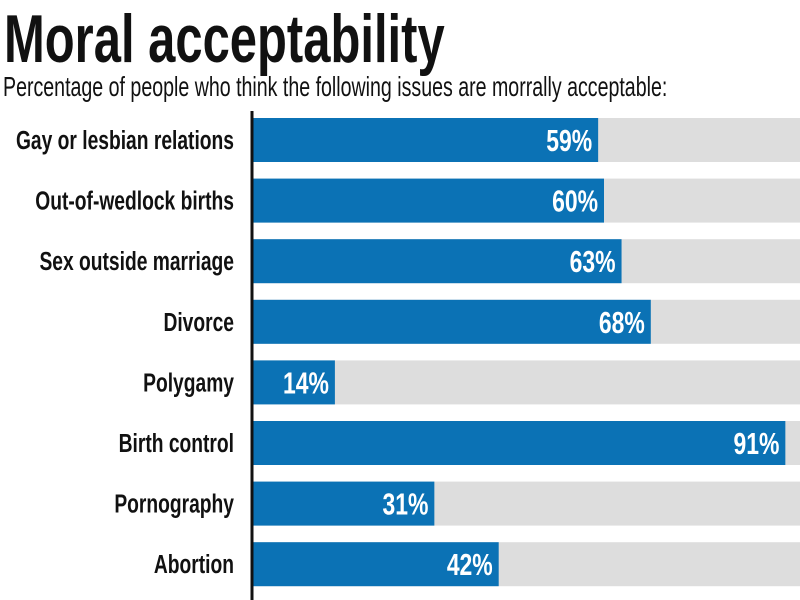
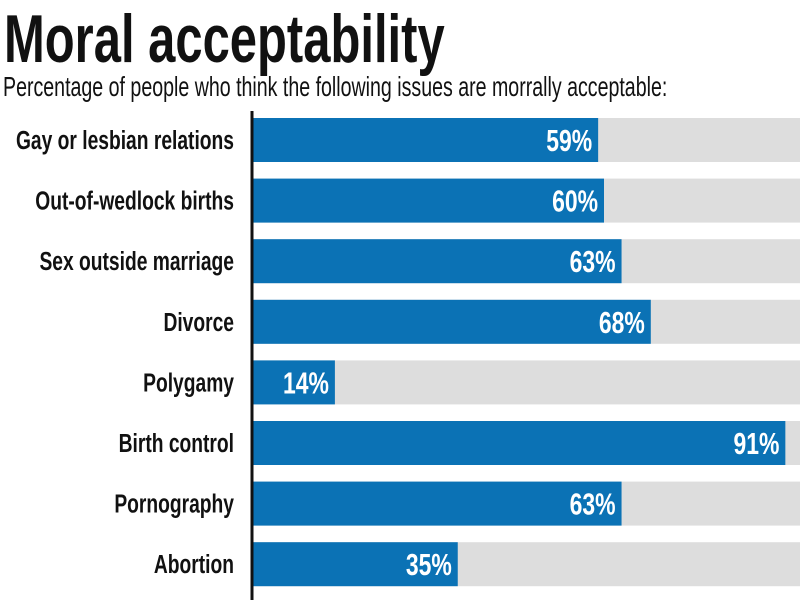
Pornography: 31% -> 63%
Abortion: 42% -> 35%
